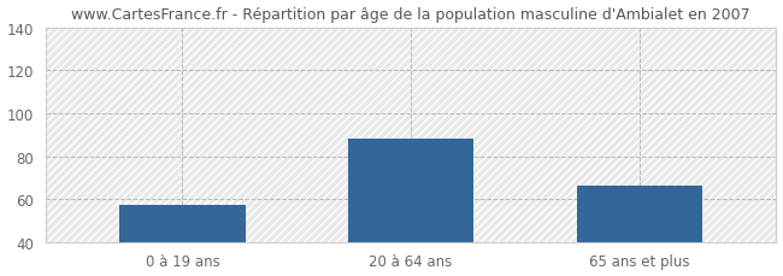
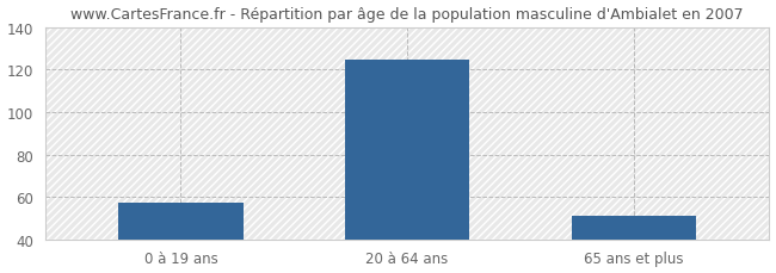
20 à 64 ans: 88 -> 125
65 ans et plus: 66 -> 51
